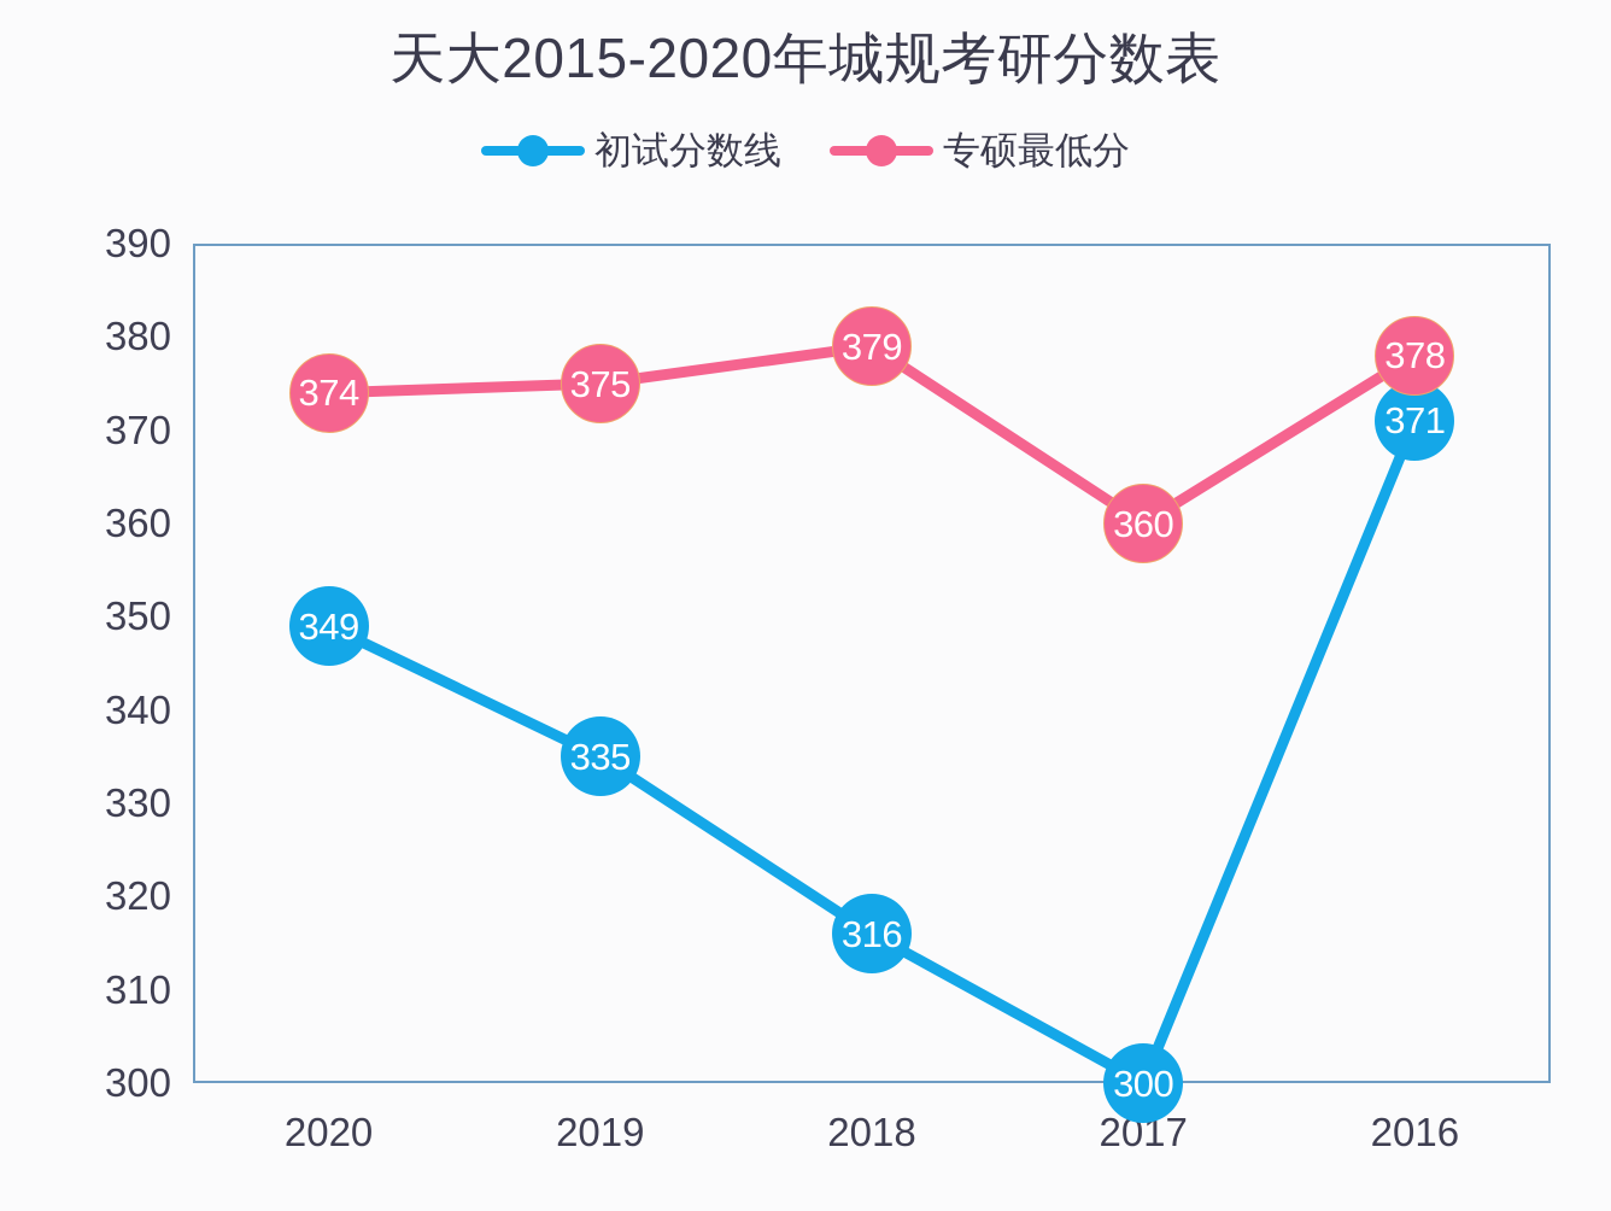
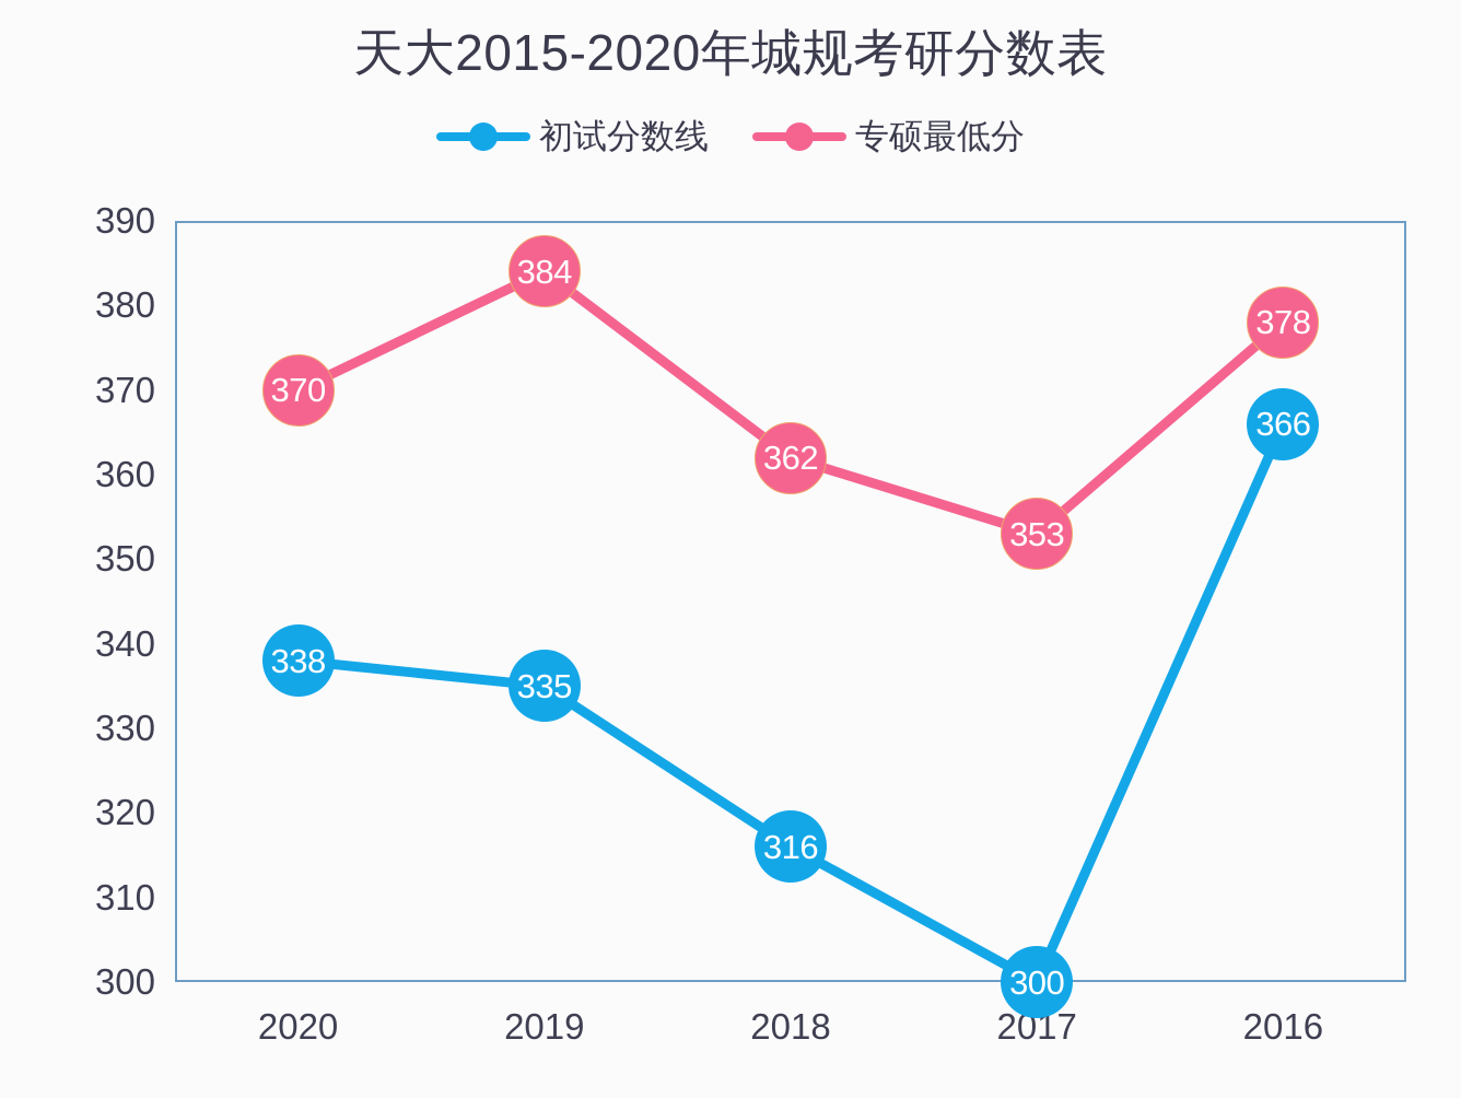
初试分数线/2020: 349 -> 338
专硕最低分/2020: 374 -> 370
专硕最低分/2019: 375 -> 384
专硕最低分/2018: 379 -> 362
专硕最低分/2017: 360 -> 353
初试分数线/2016: 371 -> 366
